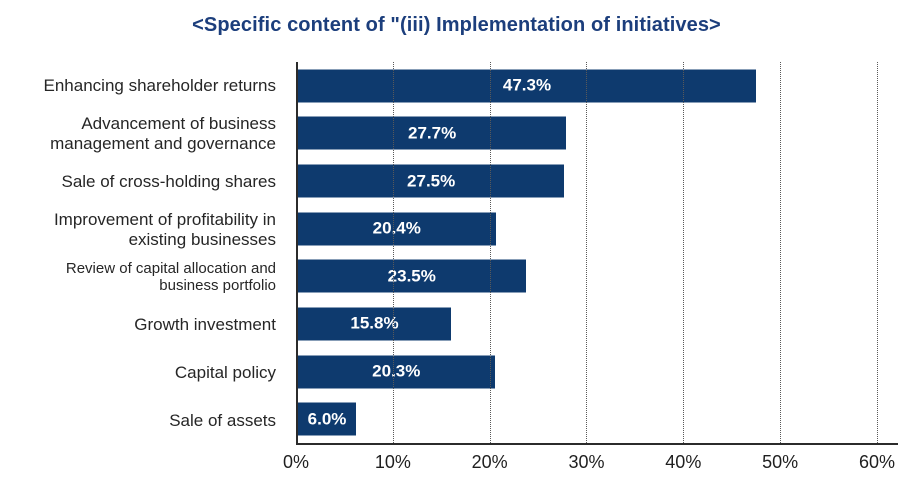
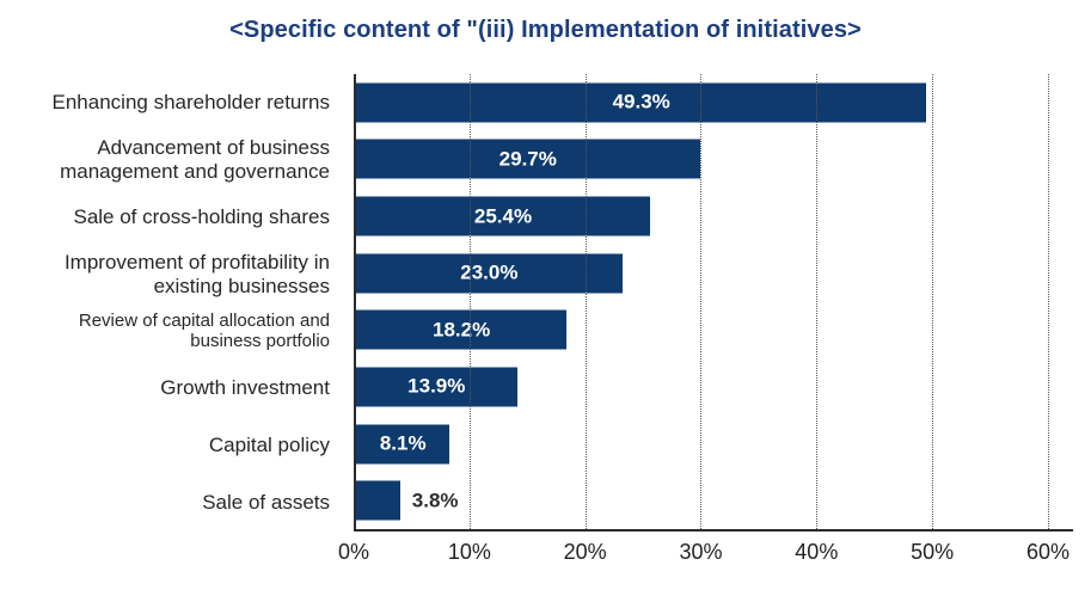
Enhancing shareholder returns: 47.3% -> 49.3%
Advancement of business management and governance: 27.7% -> 29.7%
Sale of cross-holding shares: 27.5% -> 25.4%
Improvement of profitability in existing businesses: 20.4% -> 23.0%
Review of capital allocation and business portfolio: 23.5% -> 18.2%
Growth investment: 15.8% -> 13.9%
Capital policy: 20.3% -> 8.1%
Sale of assets: 6.0% -> 3.8%
